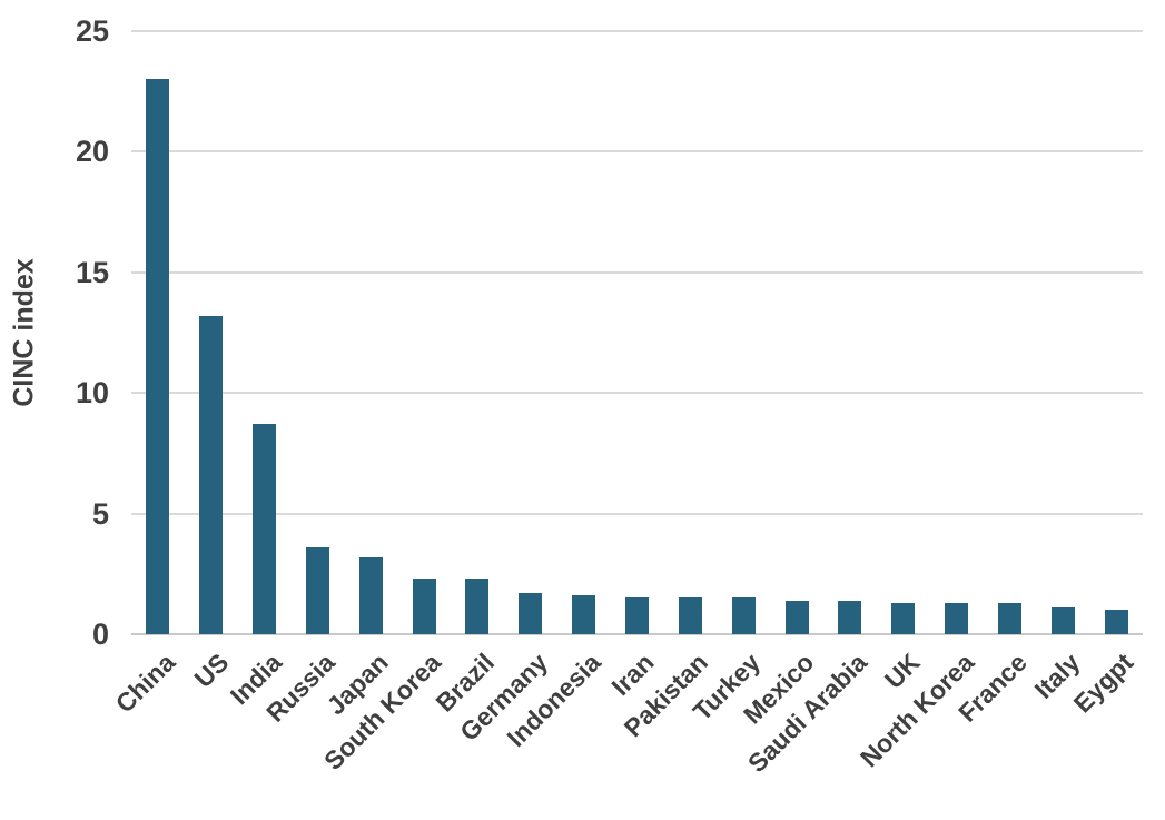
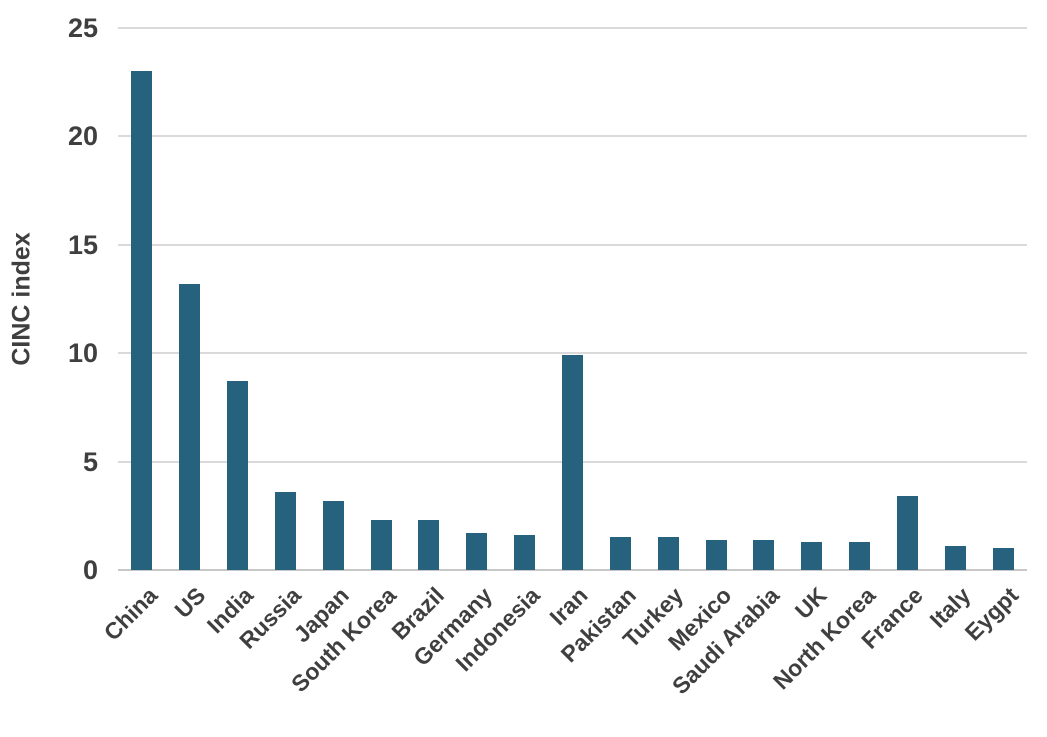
Iran: 1.5 -> 9.9
France: 1.3 -> 3.4
